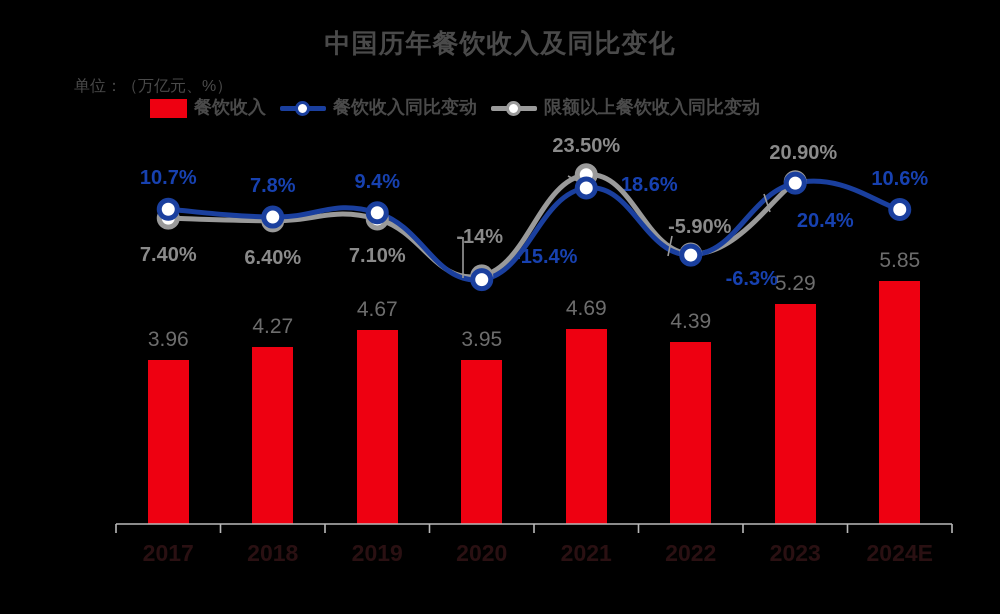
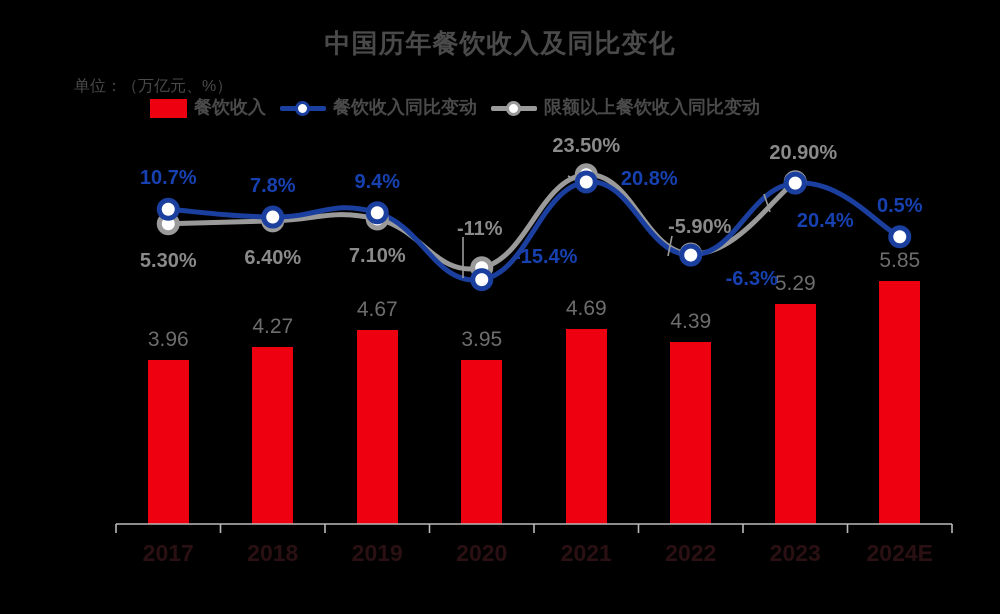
限额以上餐饮收入同比变动/2017: 7.40% -> 5.30%
限额以上餐饮收入同比变动/2020: -14% -> -11%
餐饮收入同比变动/2021: 18.6% -> 20.8%
餐饮收入同比变动/2024E: 10.6% -> 0.5%
